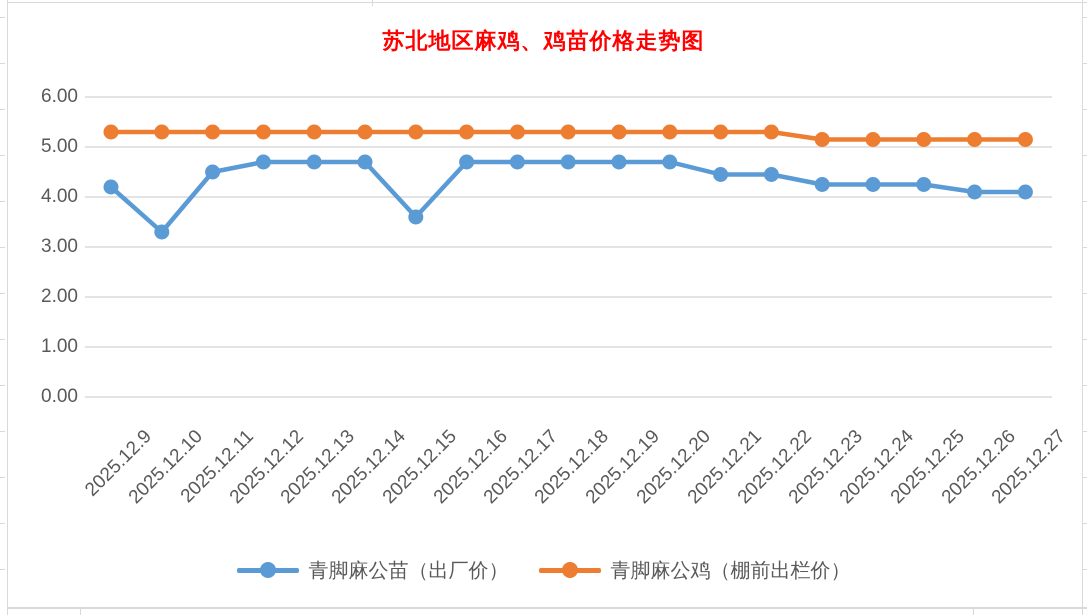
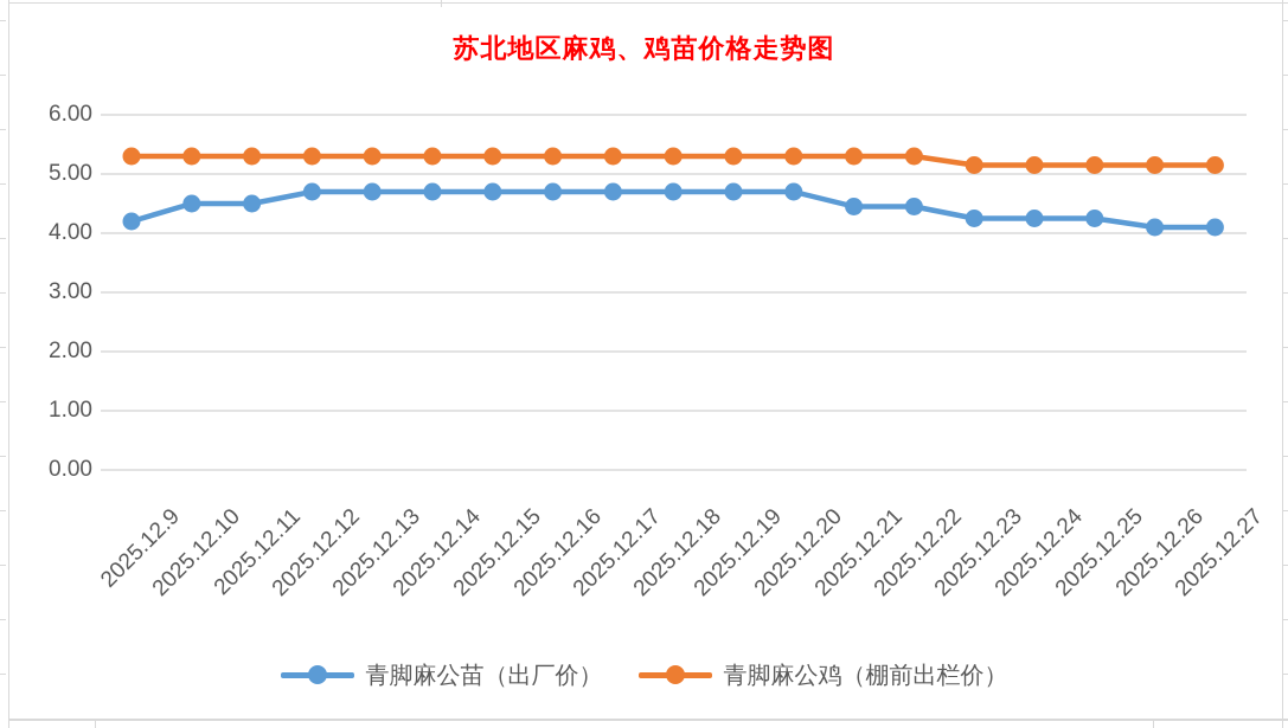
青脚麻公苗（出厂价）/2025.12.10: 3.3 -> 4.5
青脚麻公苗（出厂价）/2025.12.15: 3.6 -> 4.7
